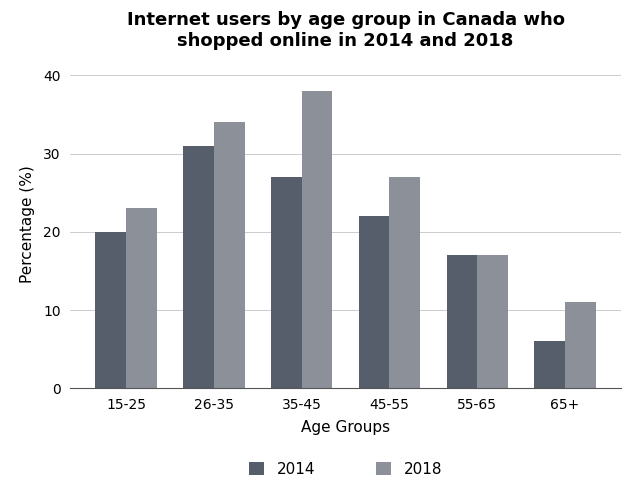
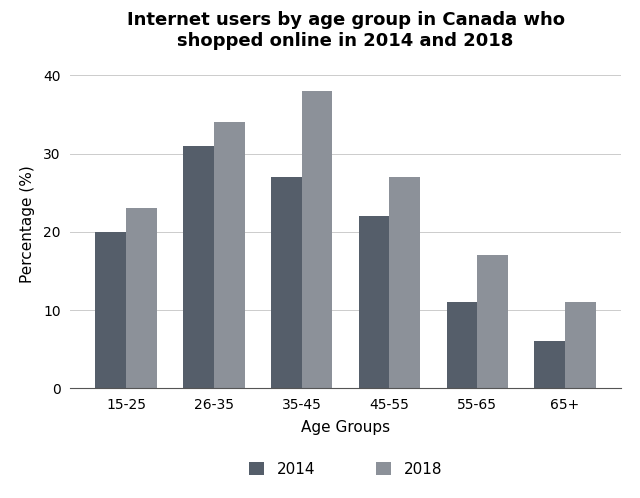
2014/55-65: 17 -> 11
